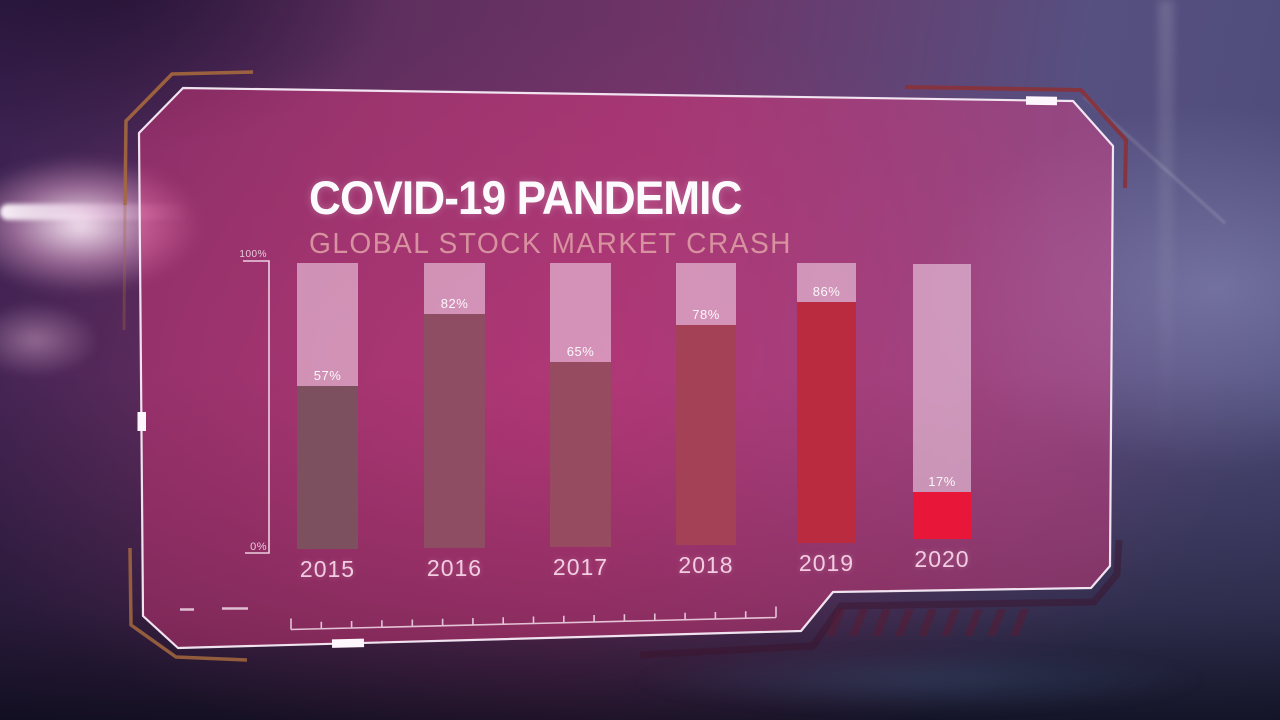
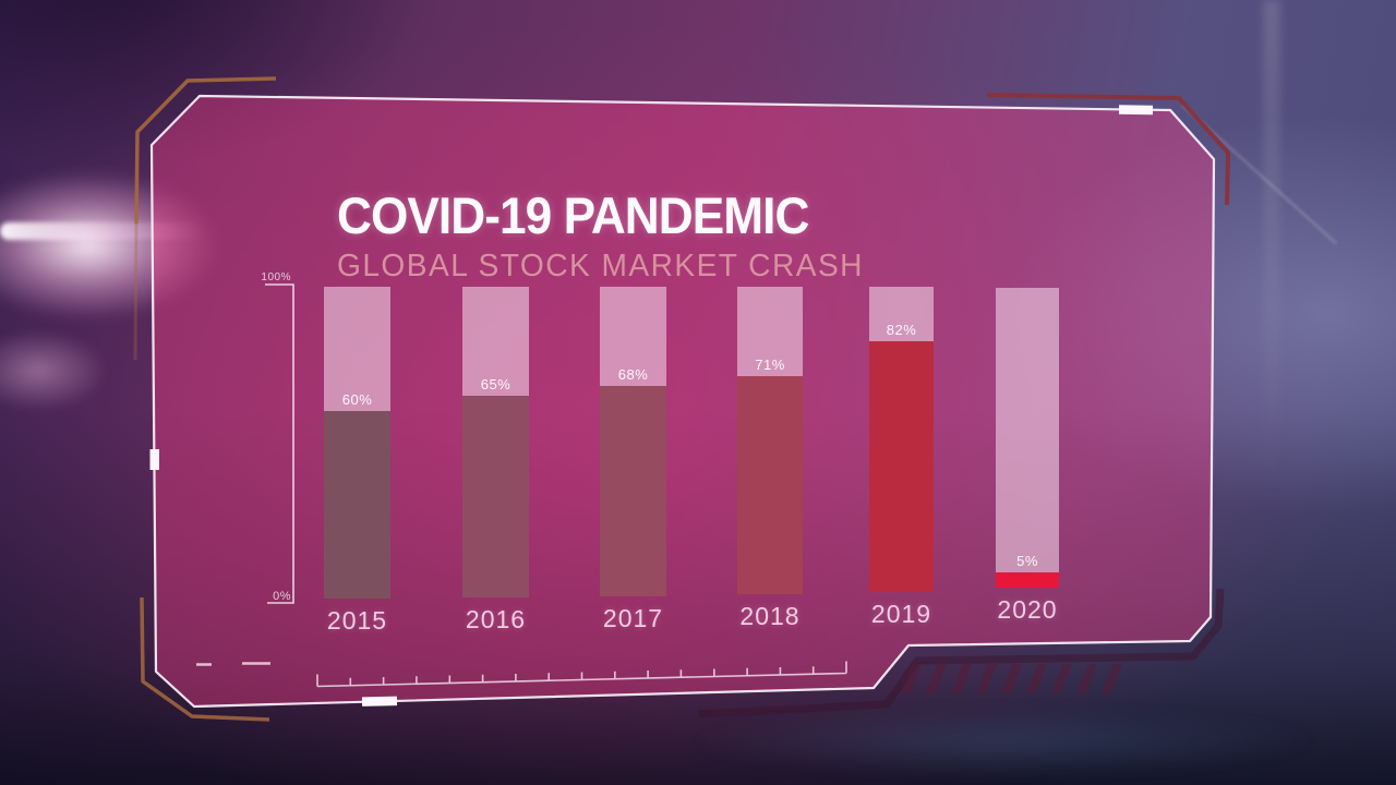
2015: 57% -> 60%
2016: 82% -> 65%
2017: 65% -> 68%
2018: 78% -> 71%
2019: 86% -> 82%
2020: 17% -> 5%
